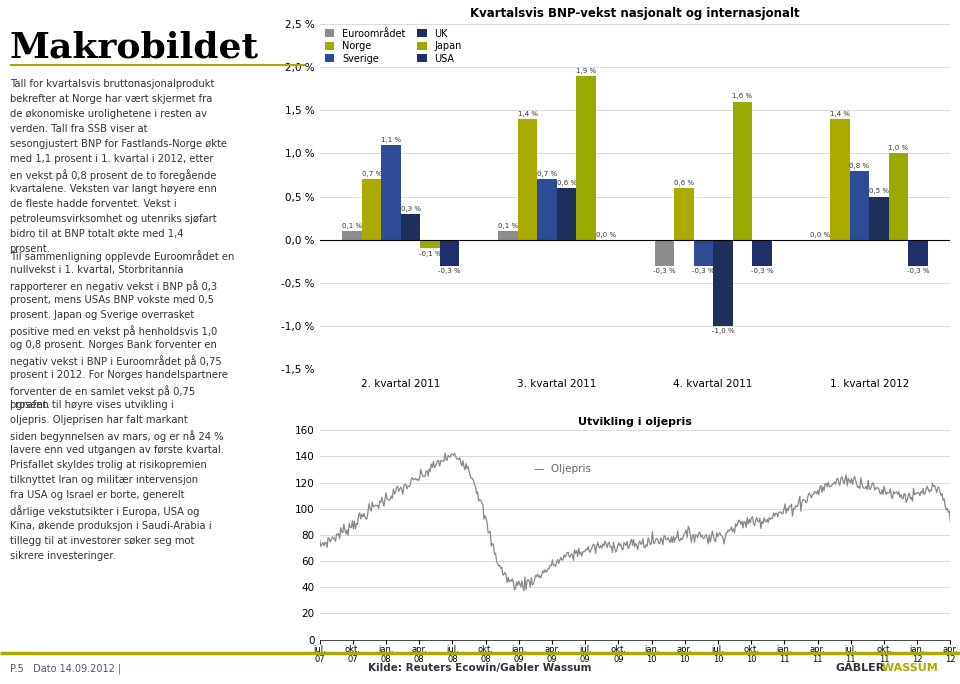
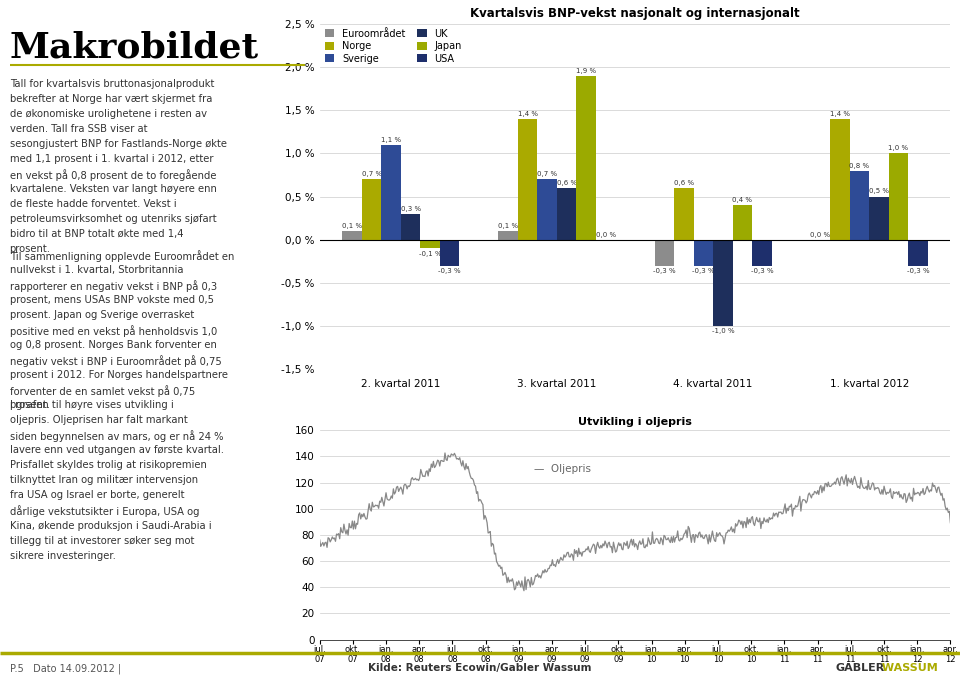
Kvartalsvis BNP-vekst nasjonalt og internasjonalt/Japan/4. kvartal 2011: 1,6 % -> 0,4 %
